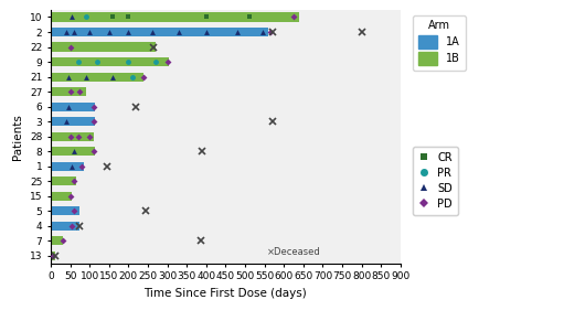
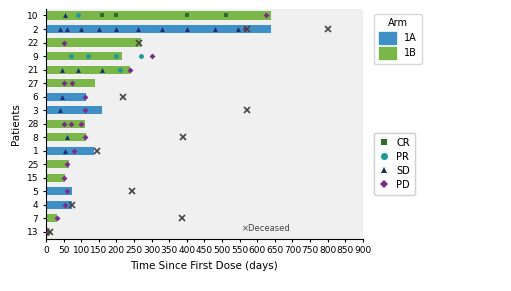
2: 560 -> 640
9: 305 -> 215
27: 90 -> 140
3: 115 -> 160
1: 85 -> 135
